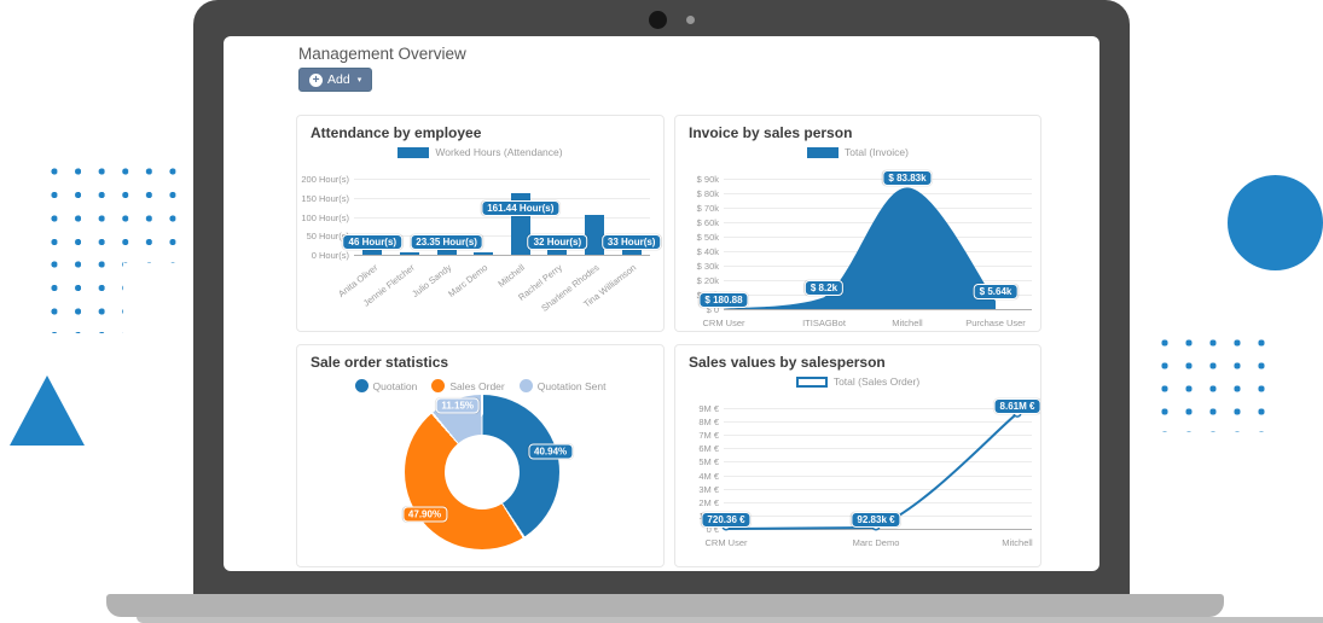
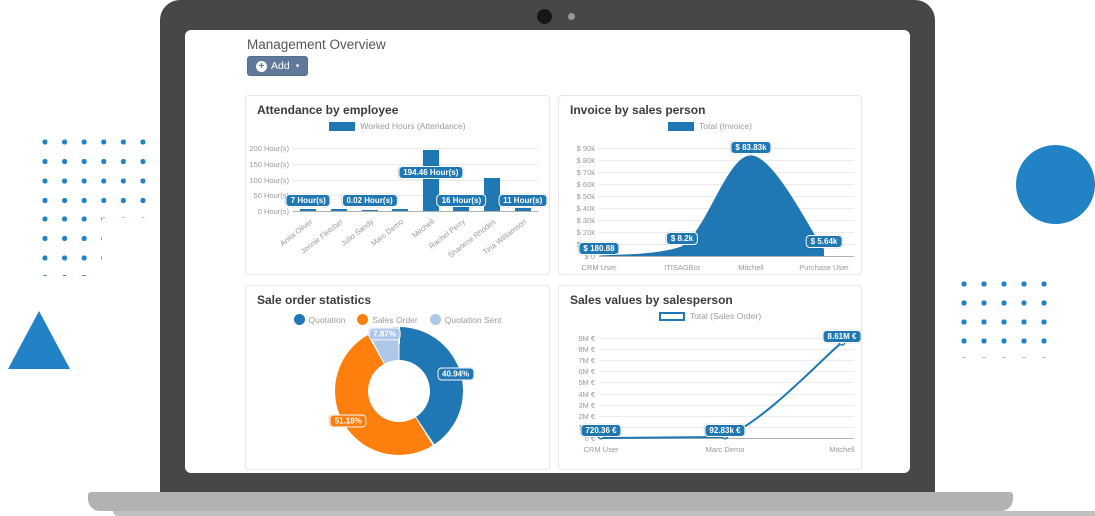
Attendance by employee/Anita Oliver: 46 -> 7
Attendance by employee/Julio Sandy: 23.35 -> 0.02
Attendance by employee/Mitchell: 161.44 -> 194.46
Attendance by employee/Rachel Perry: 32 -> 16
Attendance by employee/Tina Williamson: 33 -> 11
Sale order statistics/Sales Order: 47.90% -> 51.18%
Sale order statistics/Quotation Sent: 11.15% -> 7.87%
